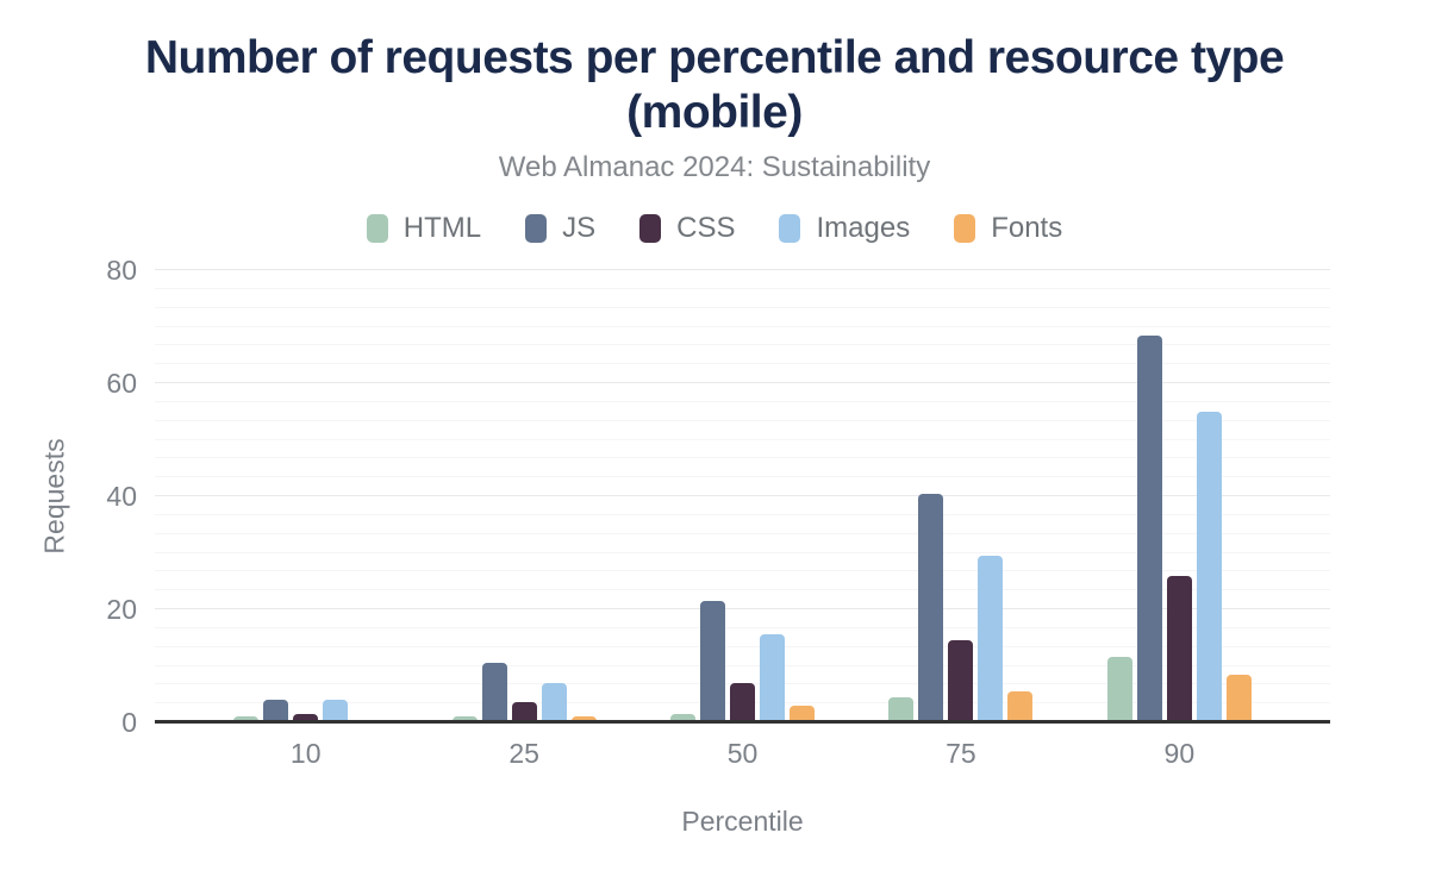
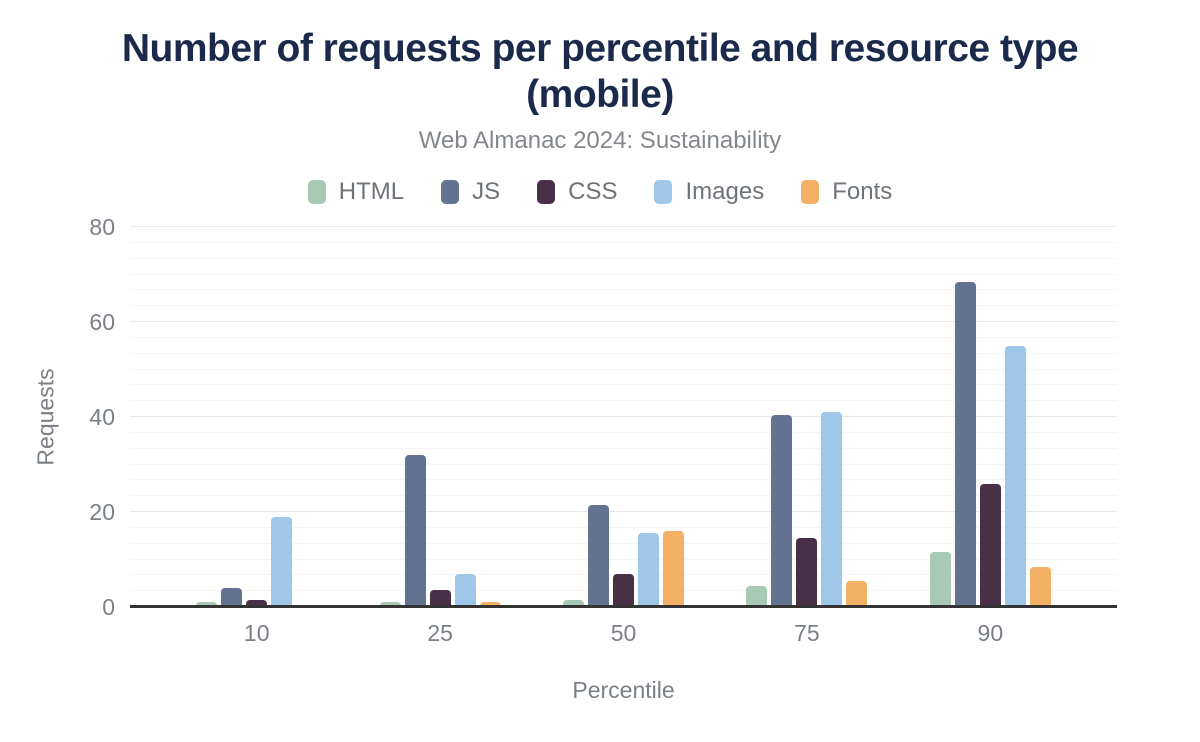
Images/10: 4 -> 19
JS/25: 10 -> 32
Fonts/50: 3 -> 16
Images/75: 30 -> 41
